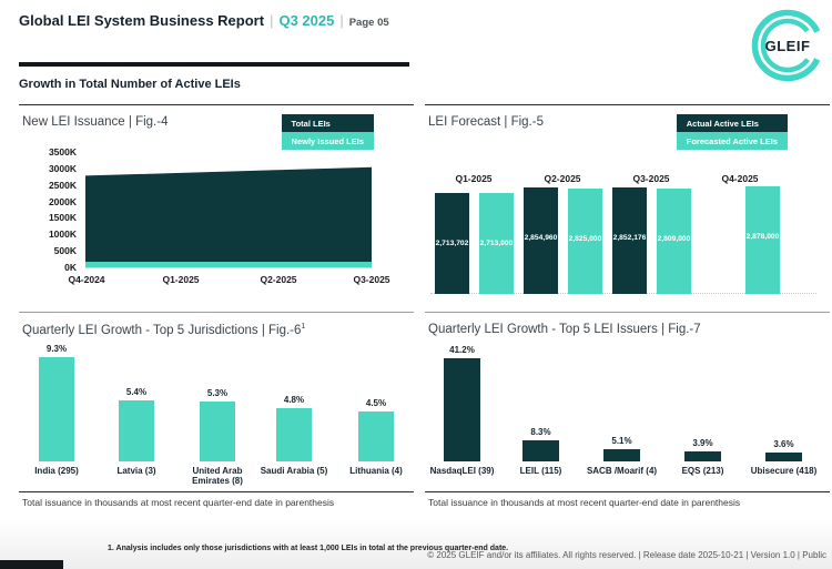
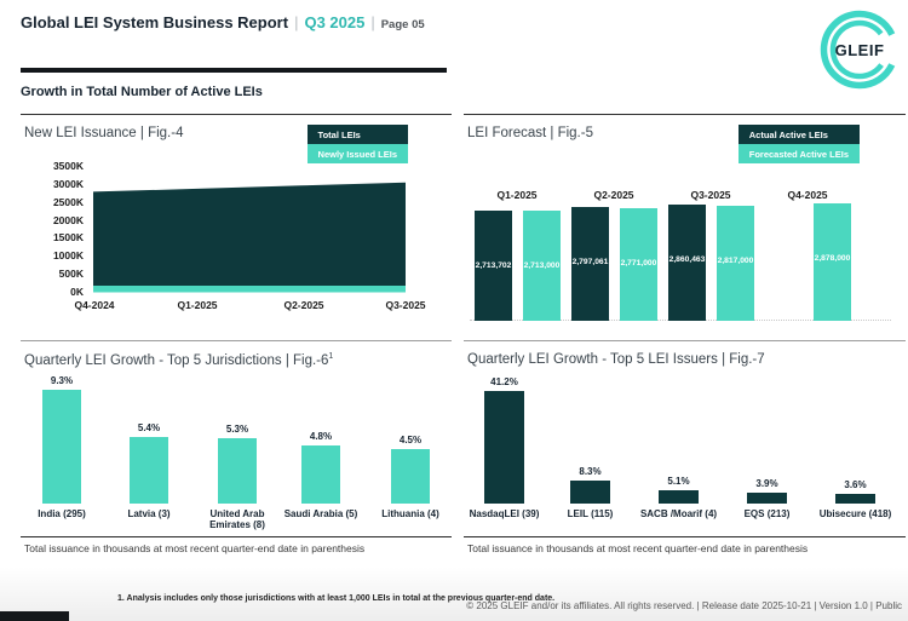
LEI Forecast | Fig.-5/Actual Active LEIs/Q2-2025: 2,854,960 -> 2,797,061
LEI Forecast | Fig.-5/Forecasted Active LEIs/Q2-2025: 2,825,000 -> 2,771,000
LEI Forecast | Fig.-5/Actual Active LEIs/Q3-2025: 2,852,176 -> 2,860,463
LEI Forecast | Fig.-5/Forecasted Active LEIs/Q3-2025: 2,809,000 -> 2,817,000
